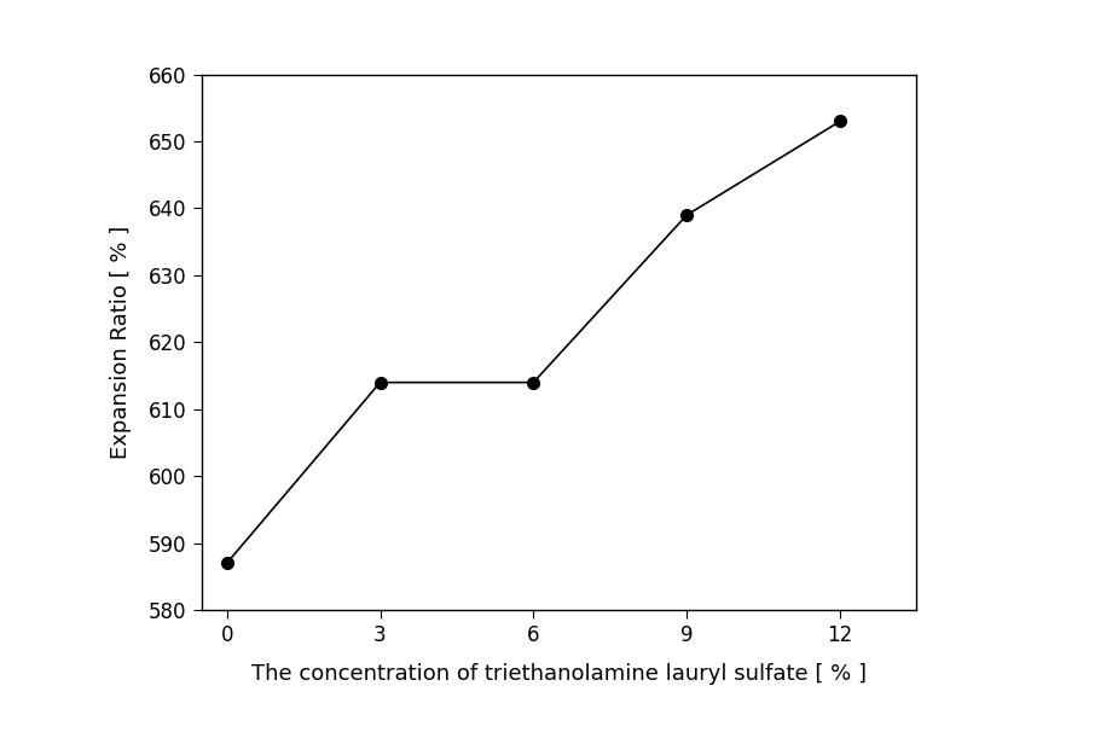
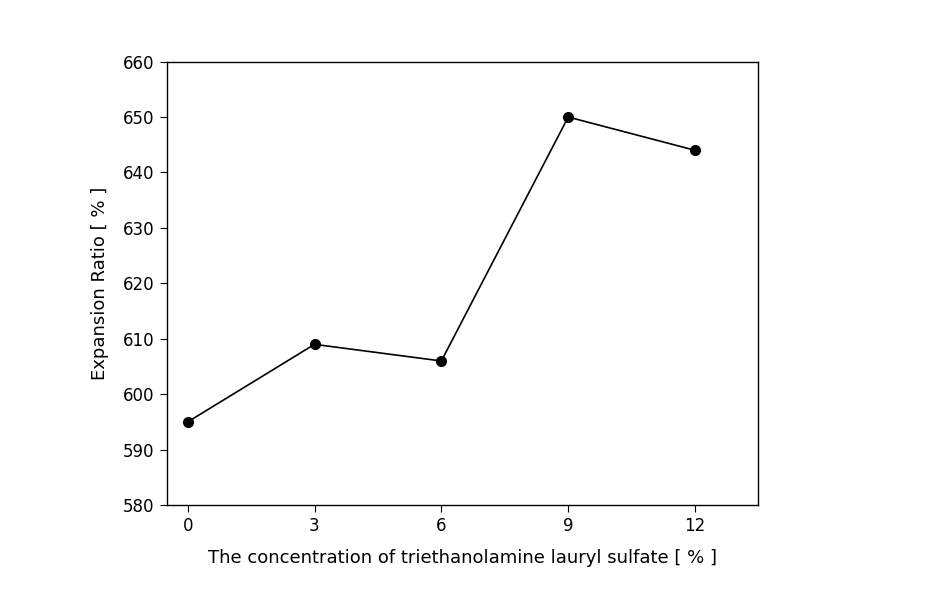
0: 587 -> 595
3: 614 -> 609
6: 614 -> 606
9: 639 -> 650
12: 653 -> 644
